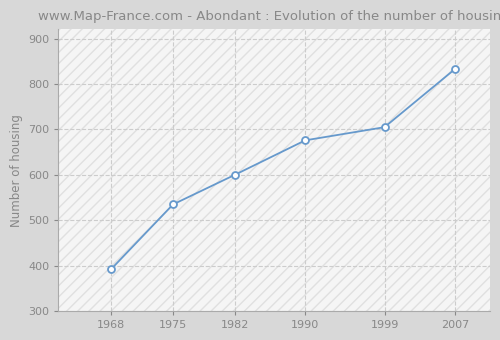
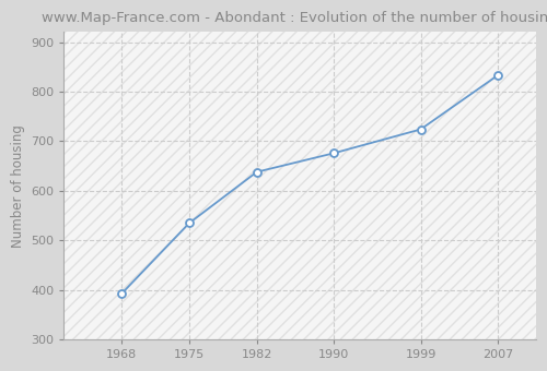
1982: 600 -> 638
1999: 705 -> 724
